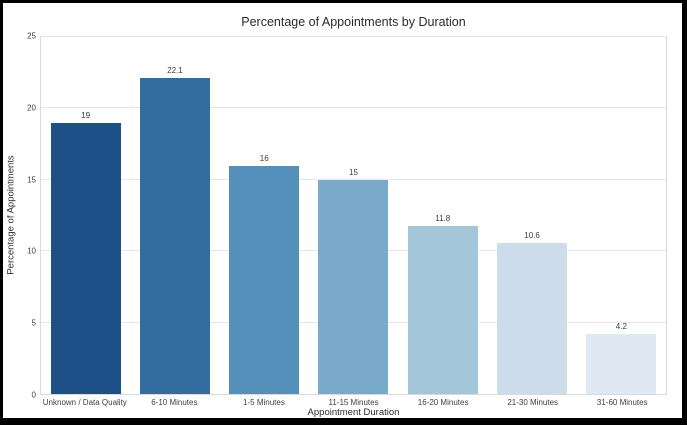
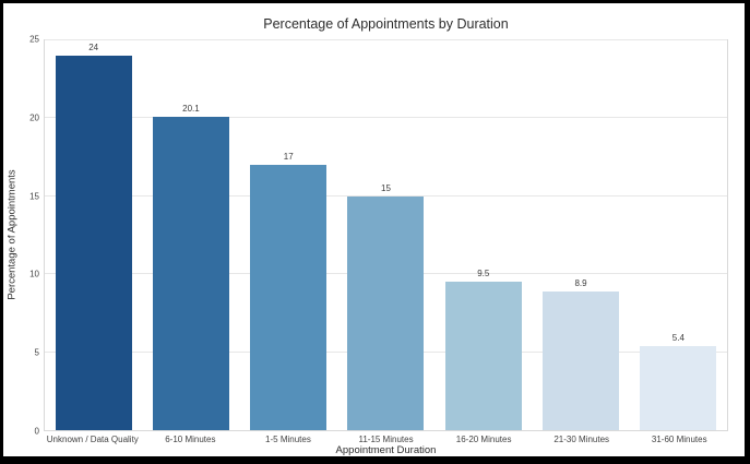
Unknown / Data Quality: 19 -> 24
6-10 Minutes: 22.1 -> 20.1
1-5 Minutes: 16 -> 17
16-20 Minutes: 11.8 -> 9.5
21-30 Minutes: 10.6 -> 8.9
31-60 Minutes: 4.2 -> 5.4
